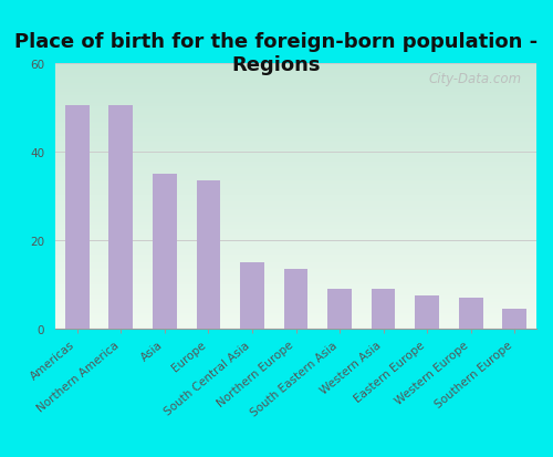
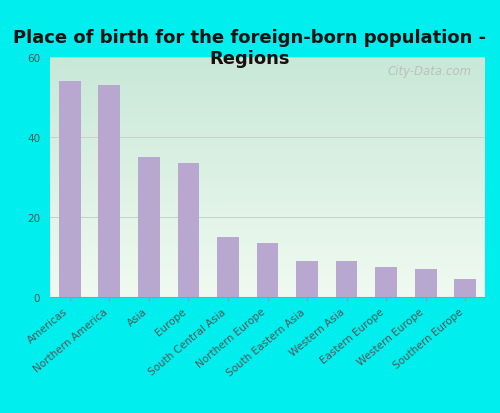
Americas: 50.5 -> 54.0
Northern America: 50.5 -> 53.0
